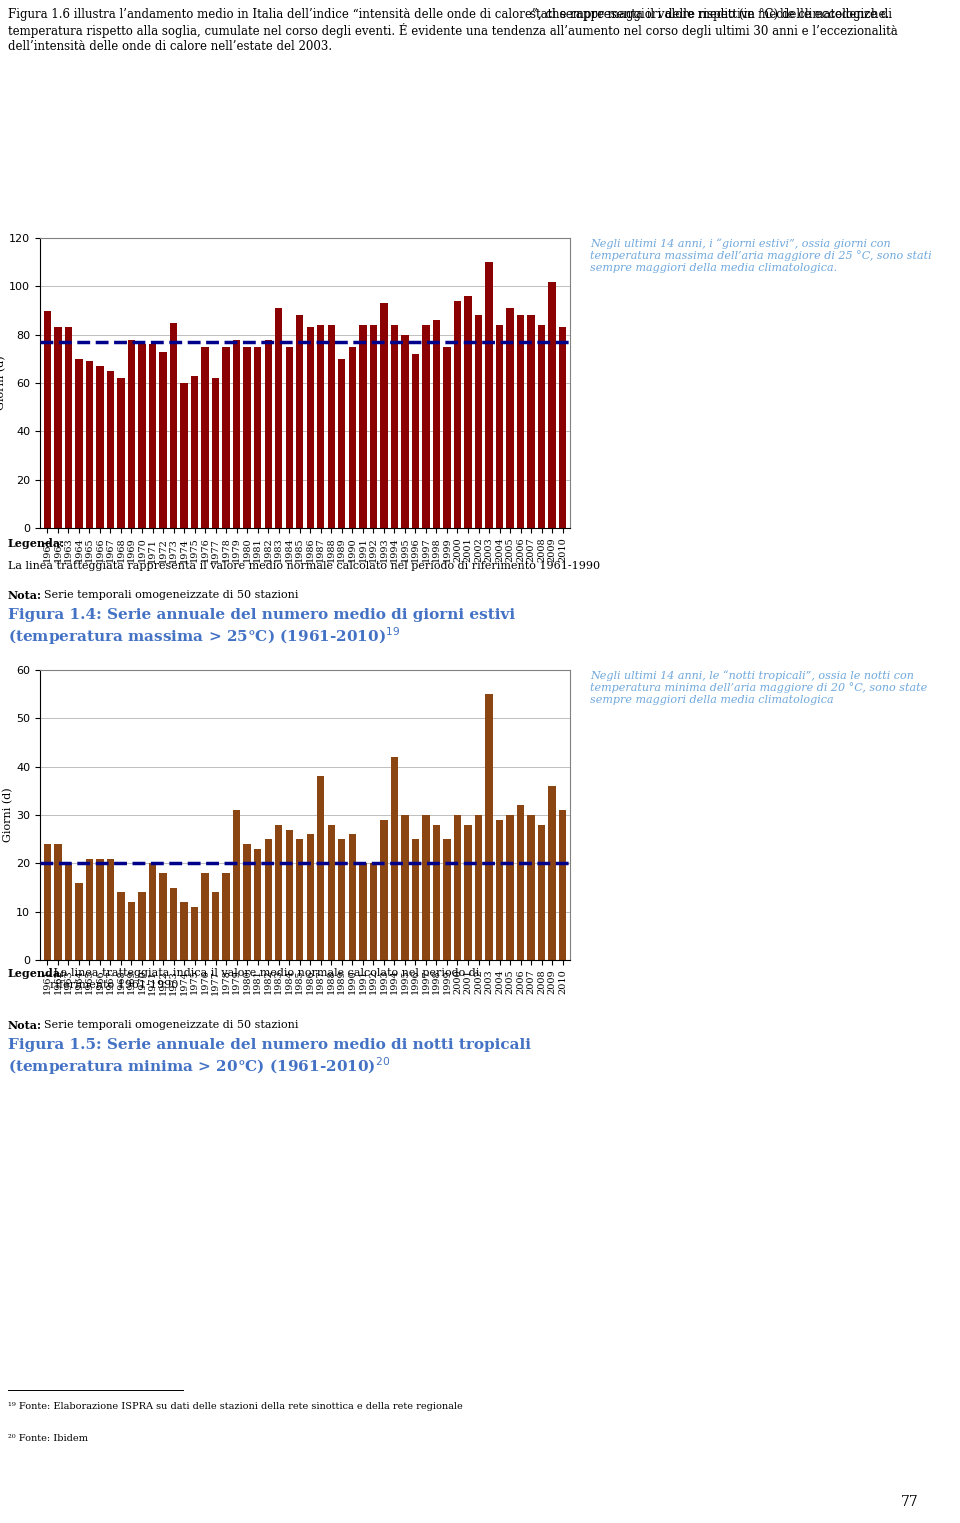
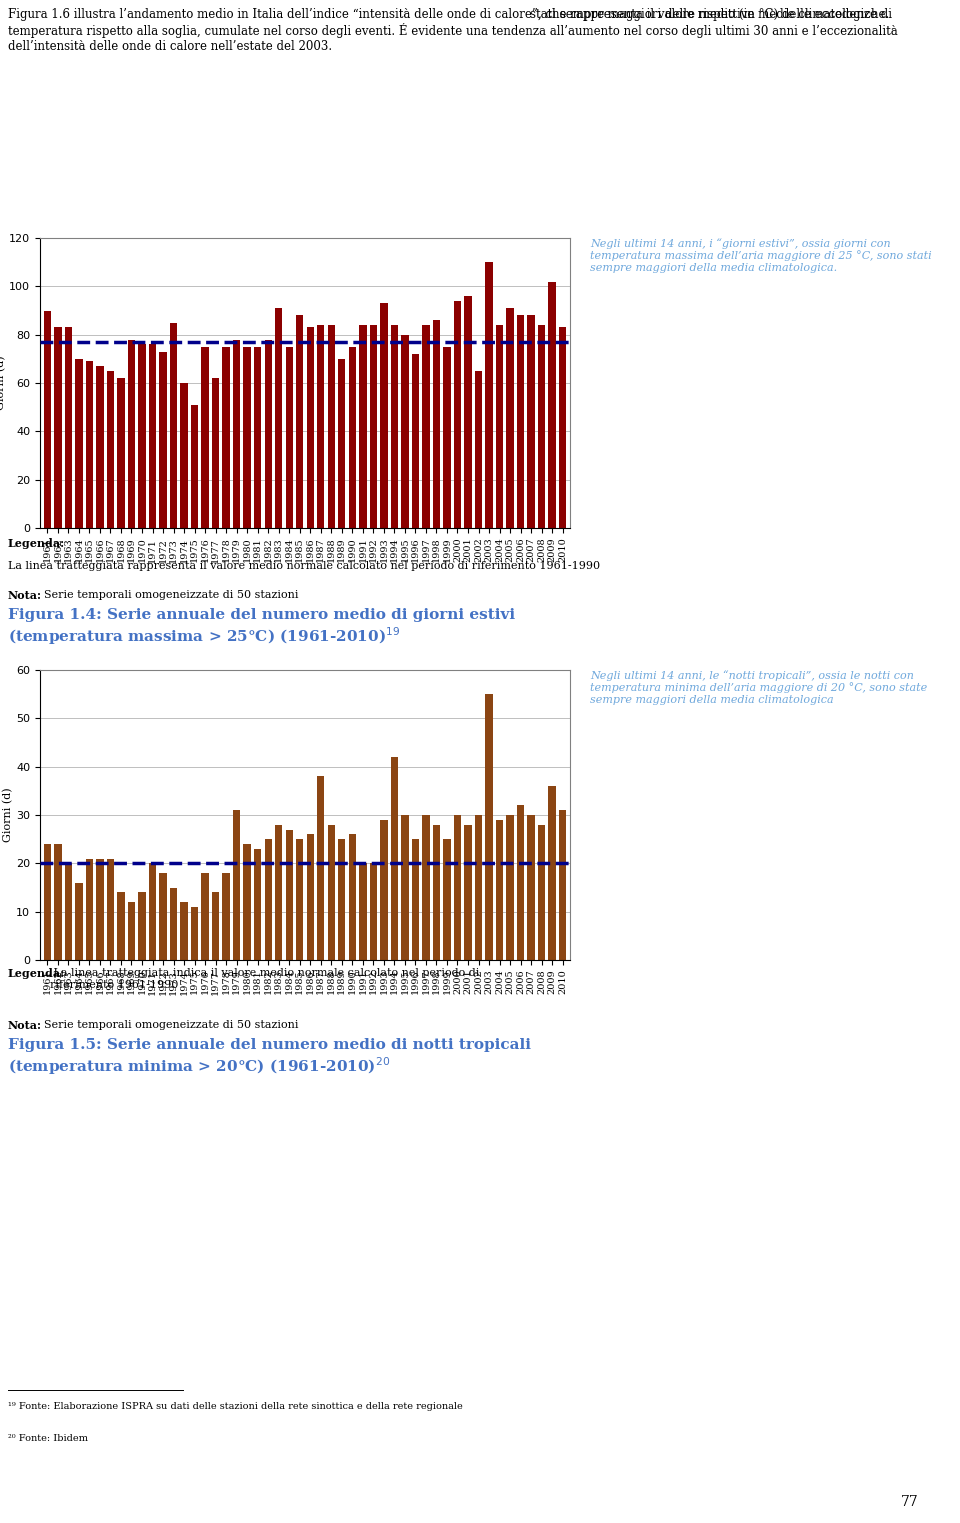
1975: 63 -> 51
2002: 88 -> 65
